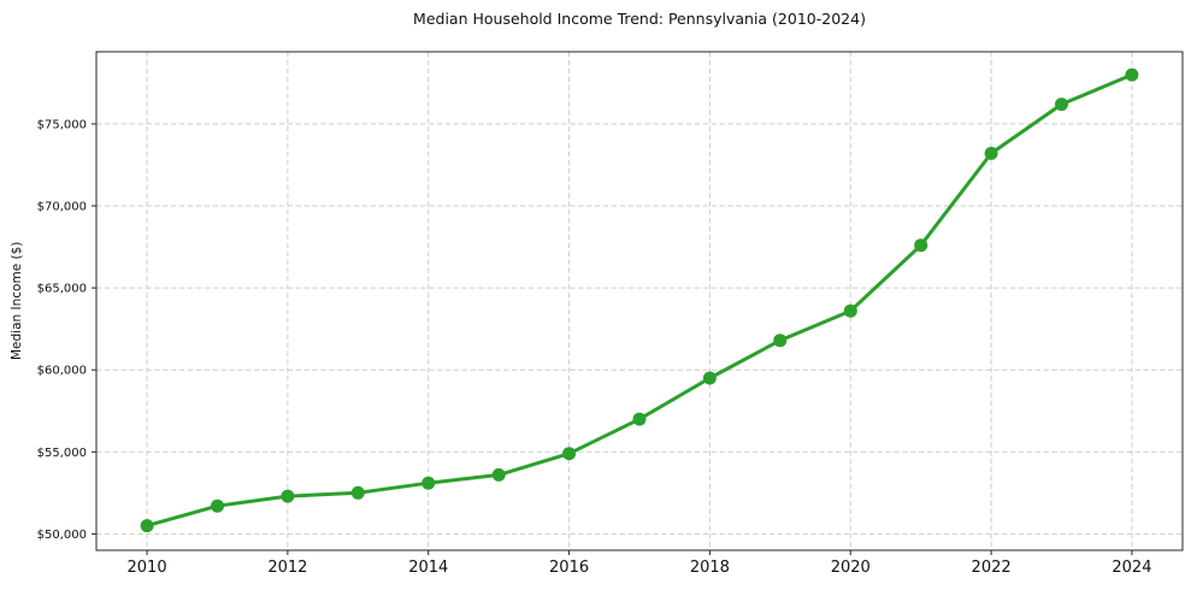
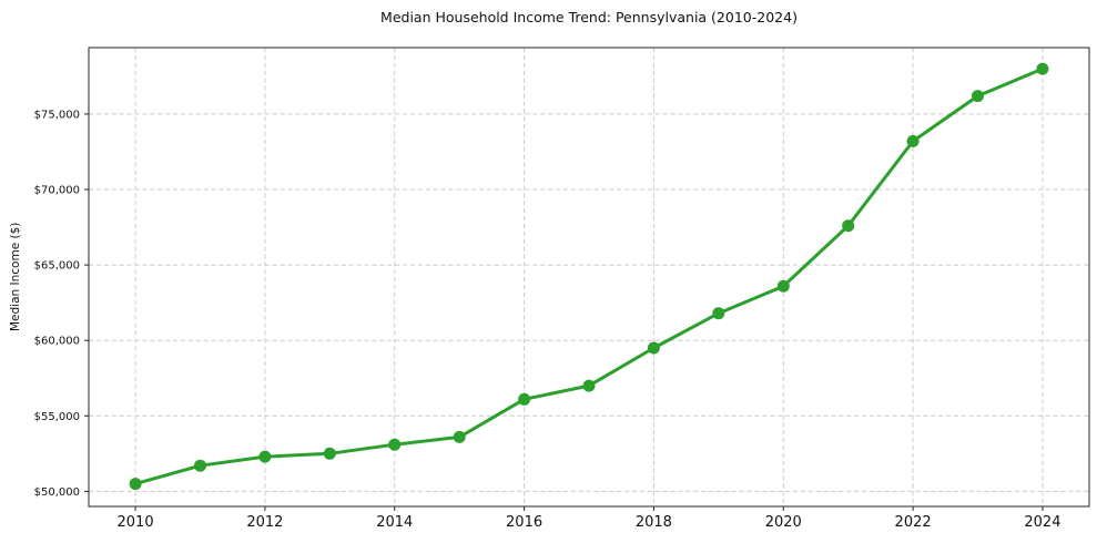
2016: $54900 -> $56100
